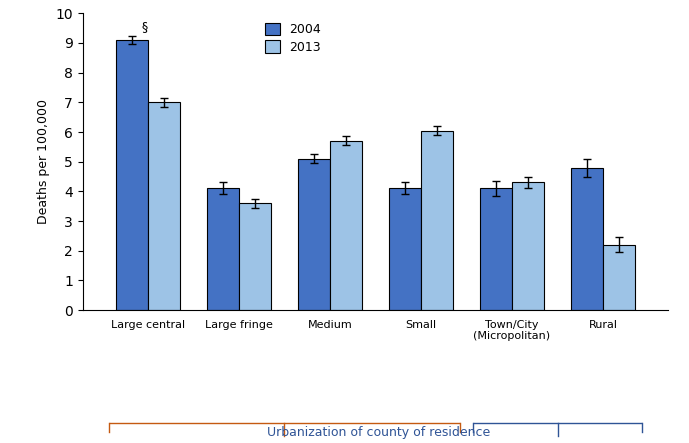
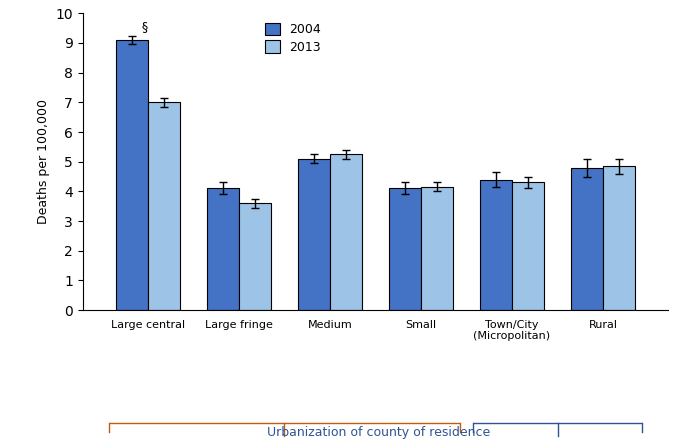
2013/Medium: 5.70 -> 5.25
2013/Small: 6.05 -> 4.15
2004/Town/City (Micropolitan): 4.1 -> 4.4
2013/Rural: 2.20 -> 4.85
